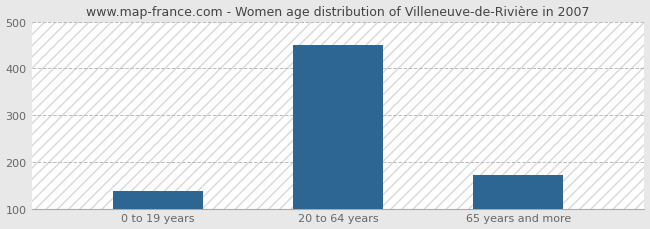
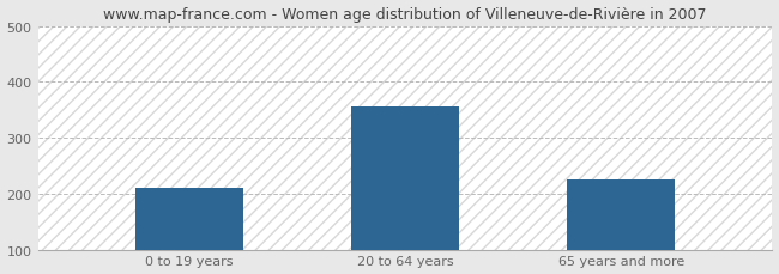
0 to 19 years: 138 -> 210
20 to 64 years: 449 -> 355
65 years and more: 172 -> 225
